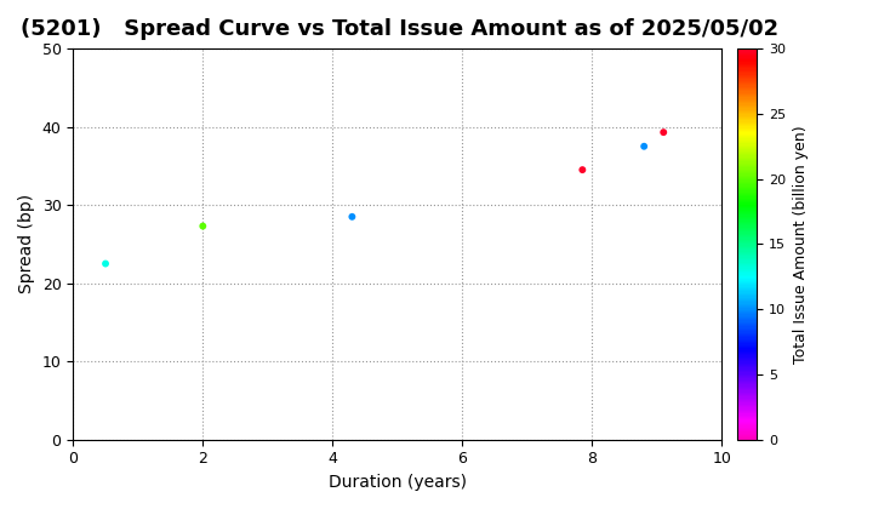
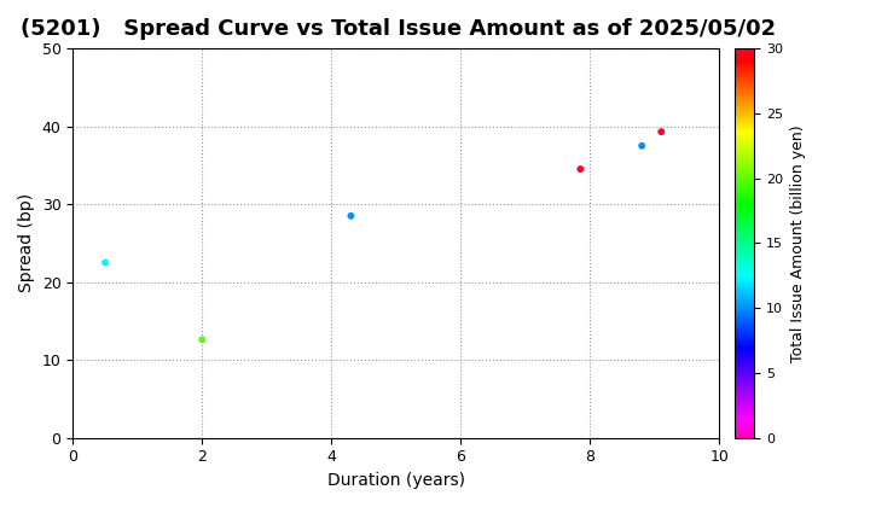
2: 27.3 -> 12.6
